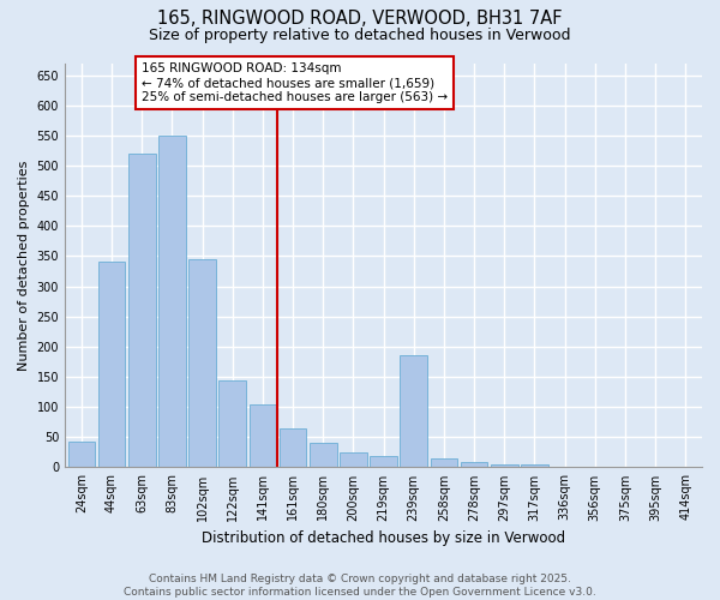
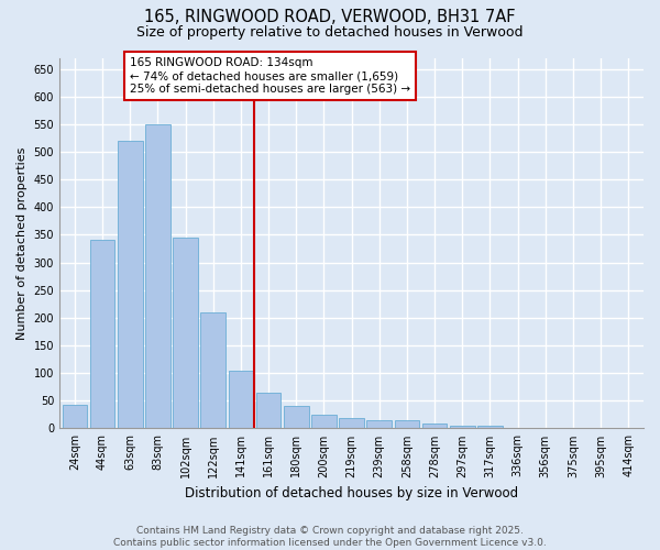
122sqm: 144 -> 210
239sqm: 186 -> 15
